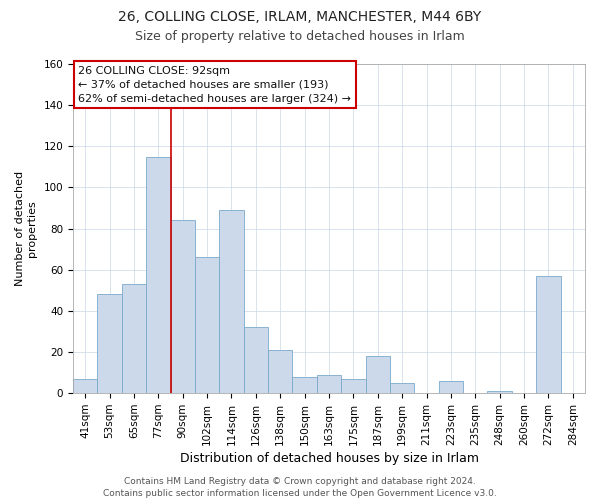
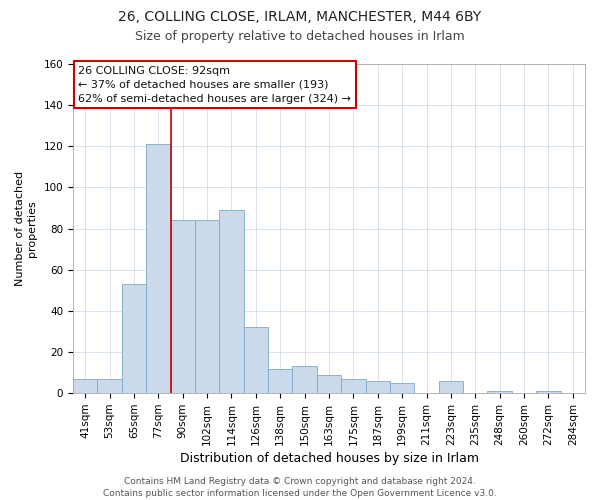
53sqm: 48 -> 7
77sqm: 115 -> 121
102sqm: 66 -> 84
138sqm: 21 -> 12
150sqm: 8 -> 13
187sqm: 18 -> 6
272sqm: 57 -> 1
